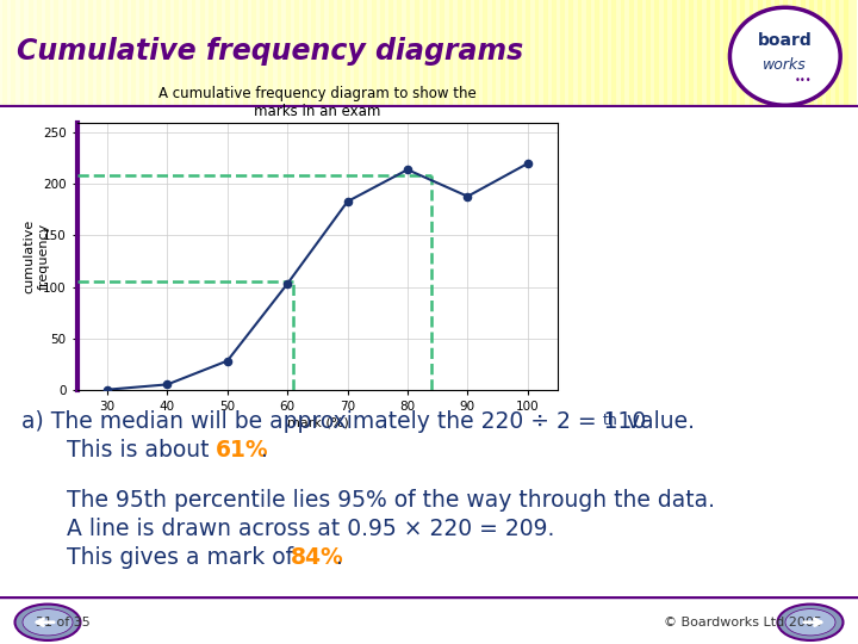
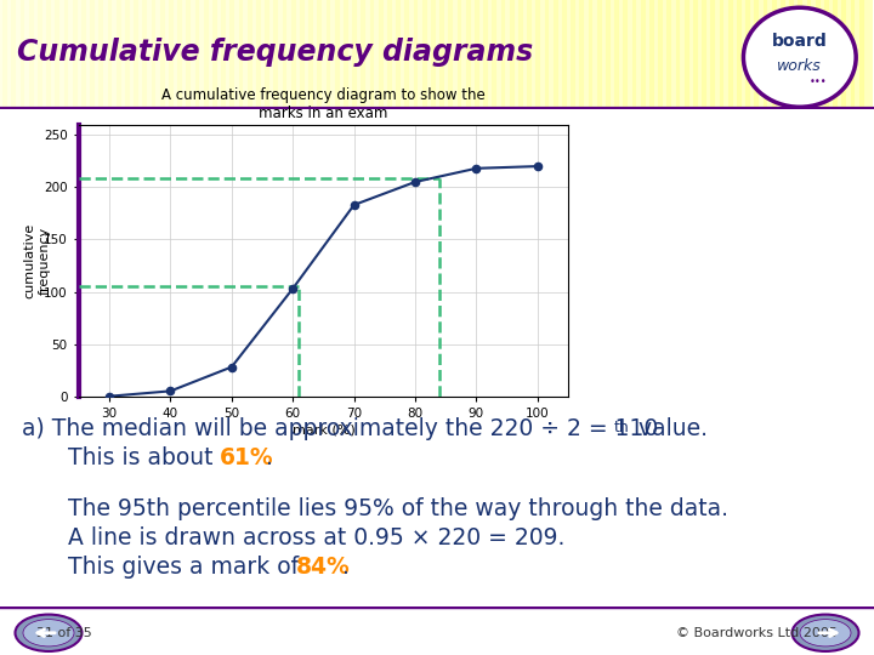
80: 214 -> 205
90: 188 -> 218
